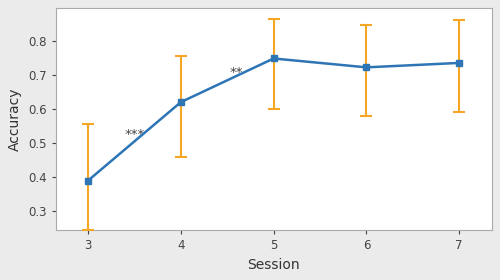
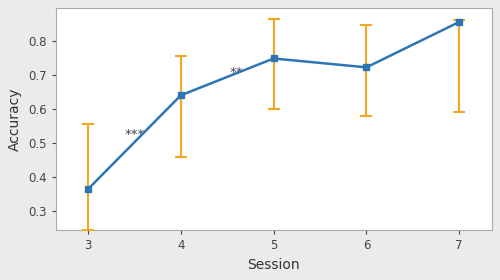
3: 0.390 -> 0.365
4: 0.620 -> 0.640
7: 0.735 -> 0.855
